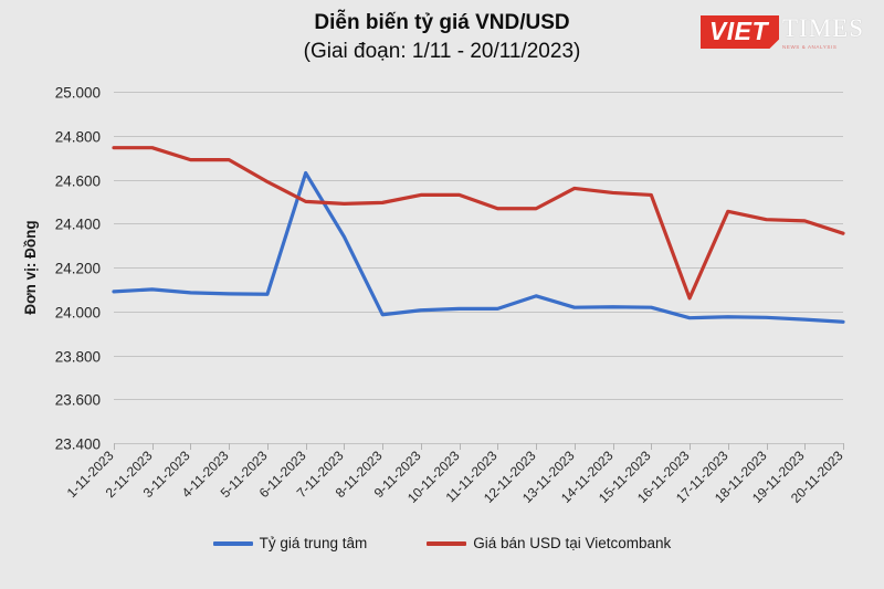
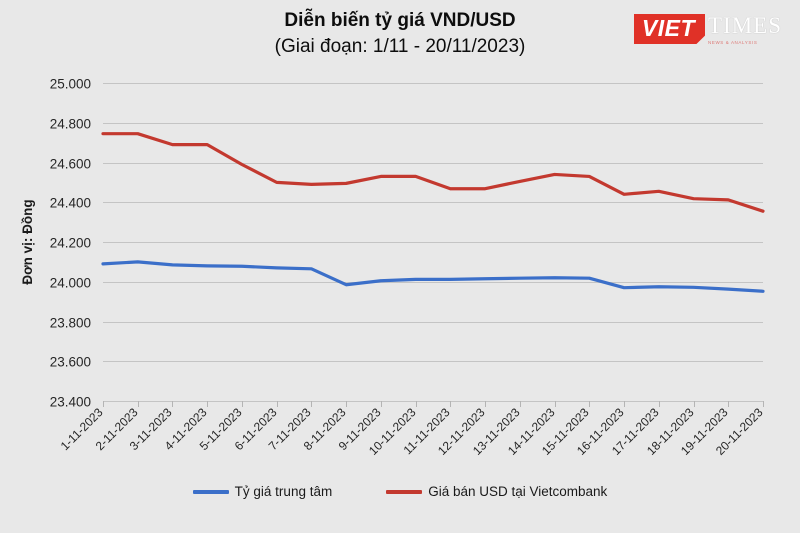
Tỷ giá trung tâm/6-11-2023: 24630 -> 24070
Tỷ giá trung tâm/7-11-2023: 24340 -> 24060
Tỷ giá trung tâm/12-11-2023: 24070 -> 24020
Giá bán USD tại Vietcombank/13-11-2023: 24560 -> 24500
Giá bán USD tại Vietcombank/16-11-2023: 24060 -> 24440
